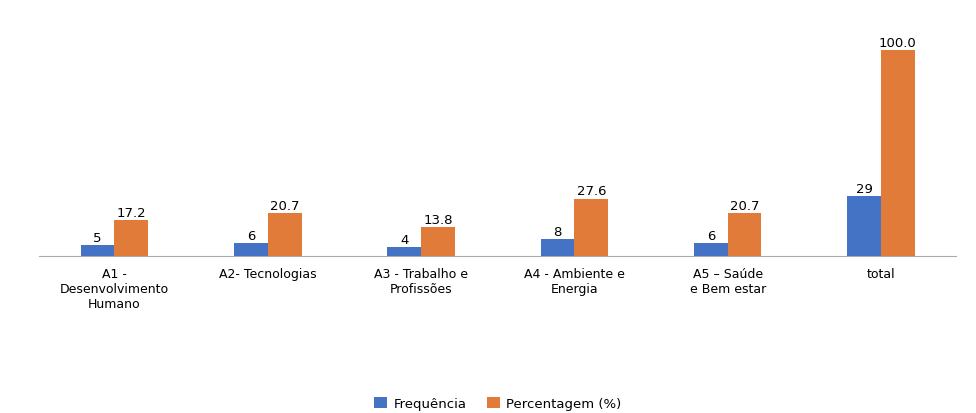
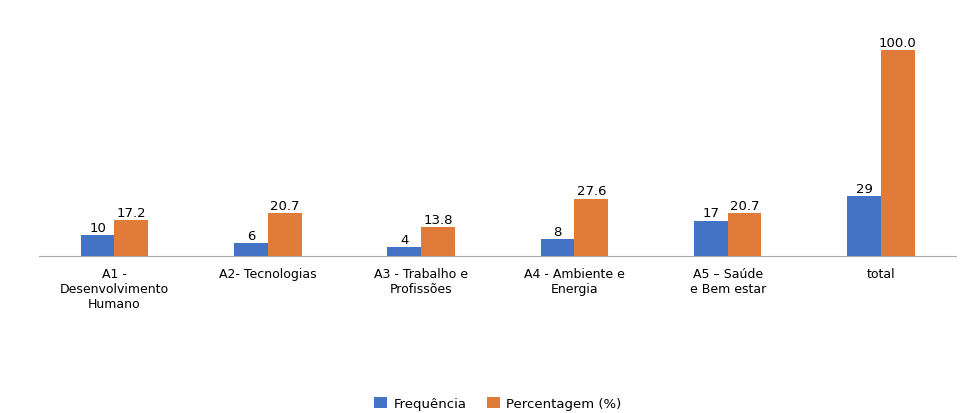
Frequência/A1 - Desenvolvimento Humano: 5 -> 10
Frequência/A5 – Saúde e Bem estar: 6 -> 17
